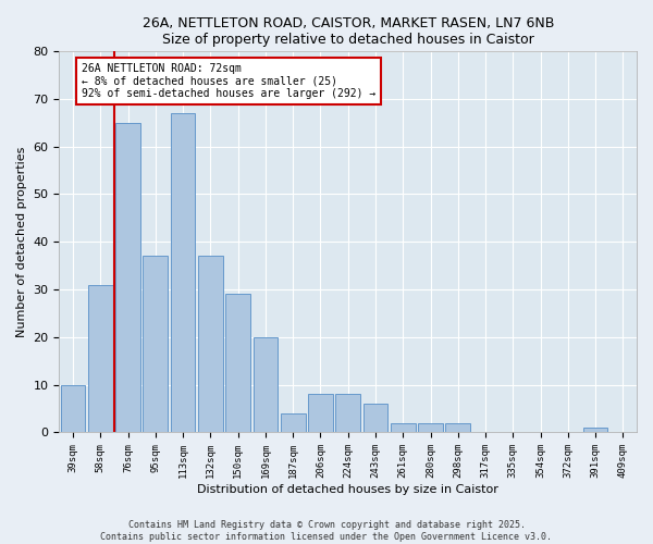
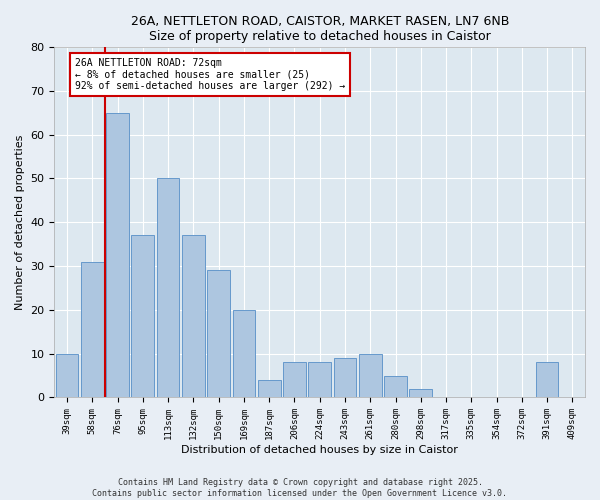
113sqm: 67 -> 50
243sqm: 6 -> 9
261sqm: 2 -> 10
280sqm: 2 -> 5
391sqm: 1 -> 8
